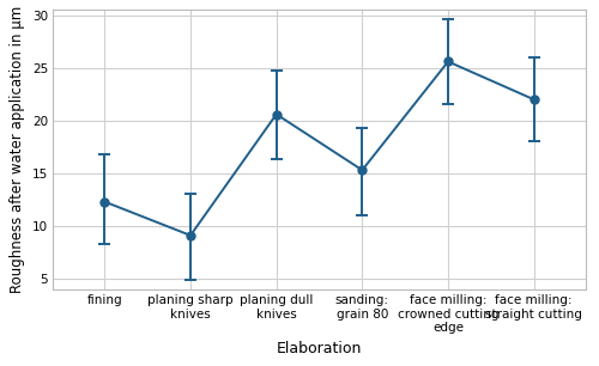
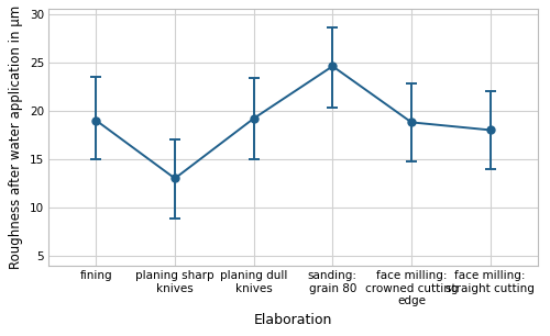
fining: 12.3 -> 19.0
planing sharp knives: 9.1 -> 13.0
planing dull knives: 20.6 -> 19.2
sanding: grain 80: 15.3 -> 24.6
face milling: crowned cutting edge: 25.6 -> 18.8
face milling: straight cutting: 22.0 -> 18.0
